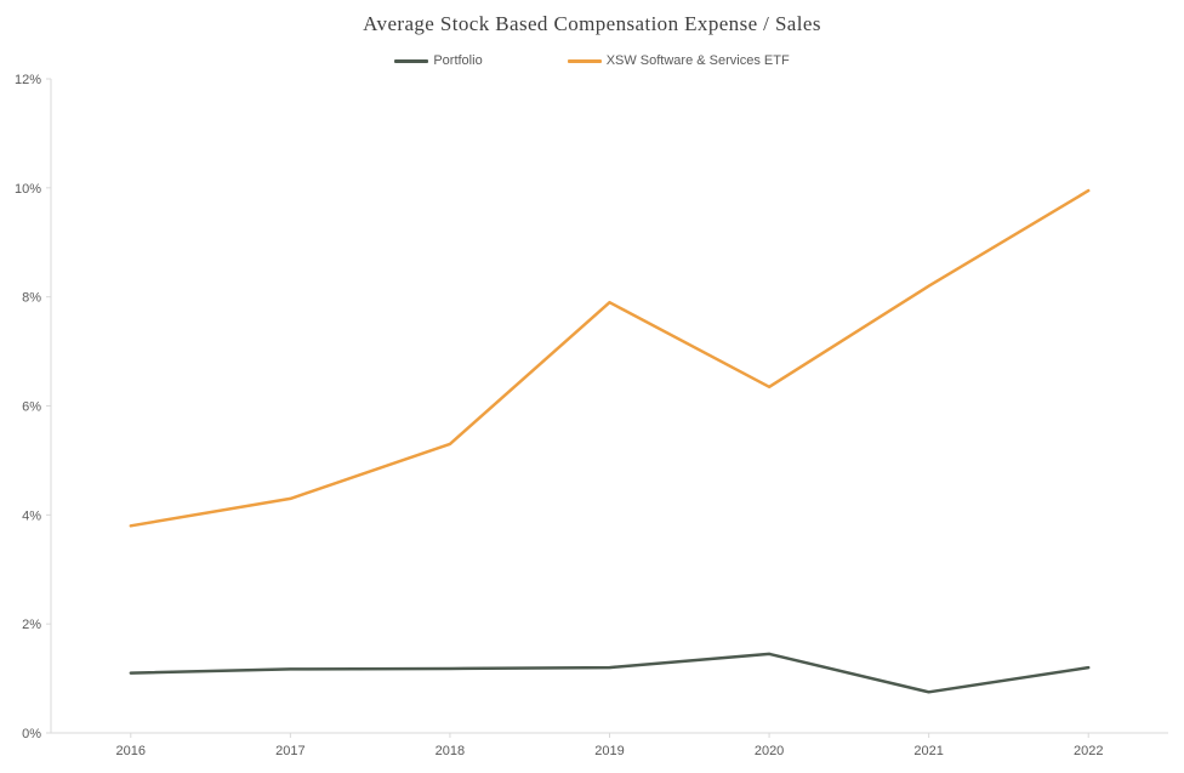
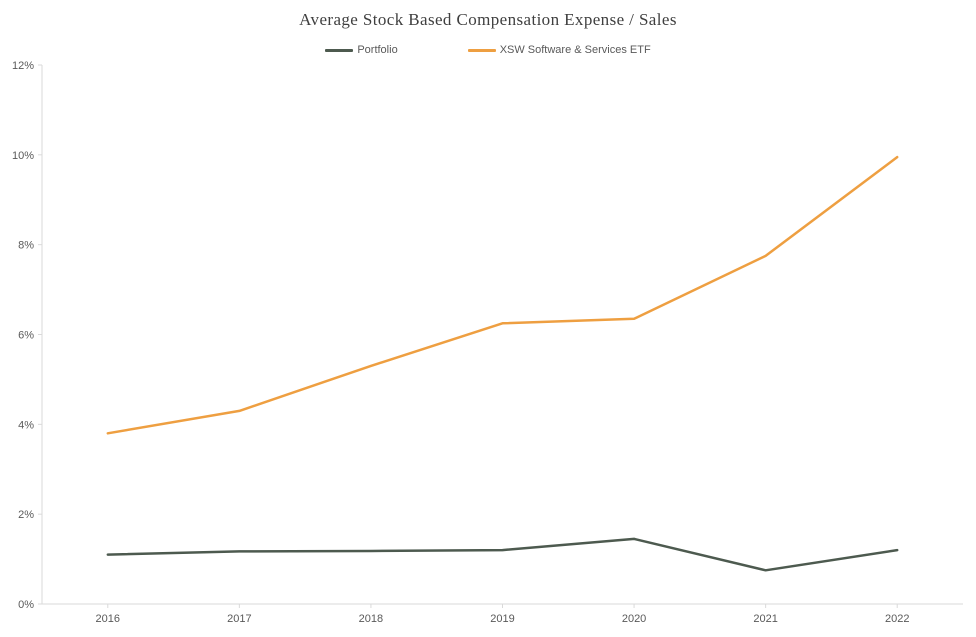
XSW Software & Services ETF/2019: 7.9% -> 6.2%
XSW Software & Services ETF/2021: 8.2% -> 7.8%
